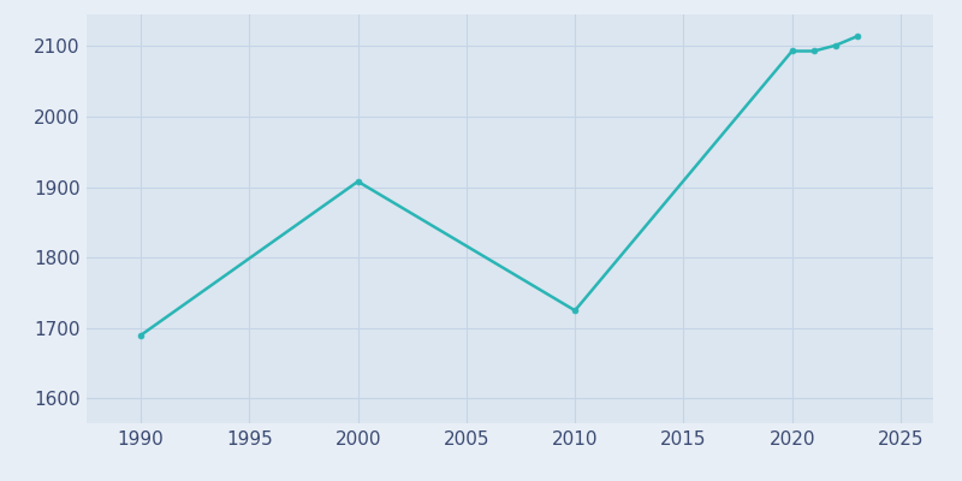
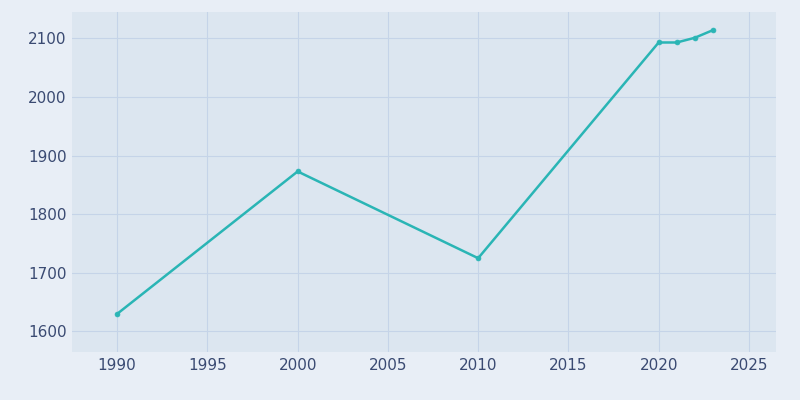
1990: 1690 -> 1630
2000: 1908 -> 1873
